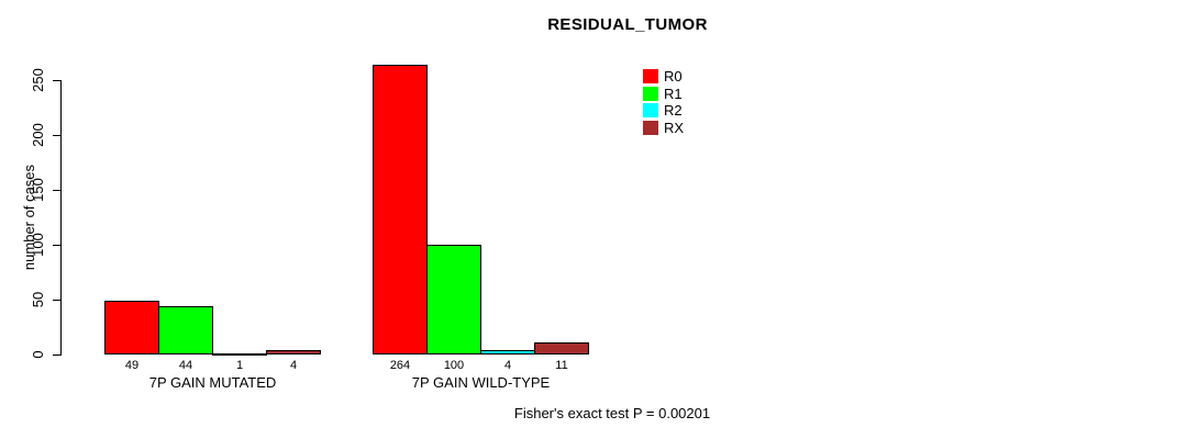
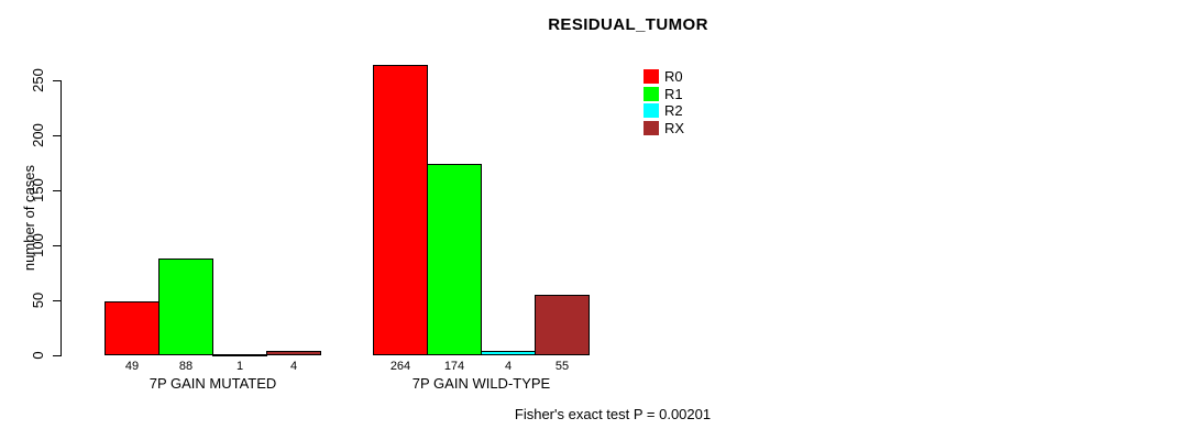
R1/7P GAIN MUTATED: 44 -> 88
R1/7P GAIN WILD-TYPE: 100 -> 174
RX/7P GAIN WILD-TYPE: 11 -> 55
